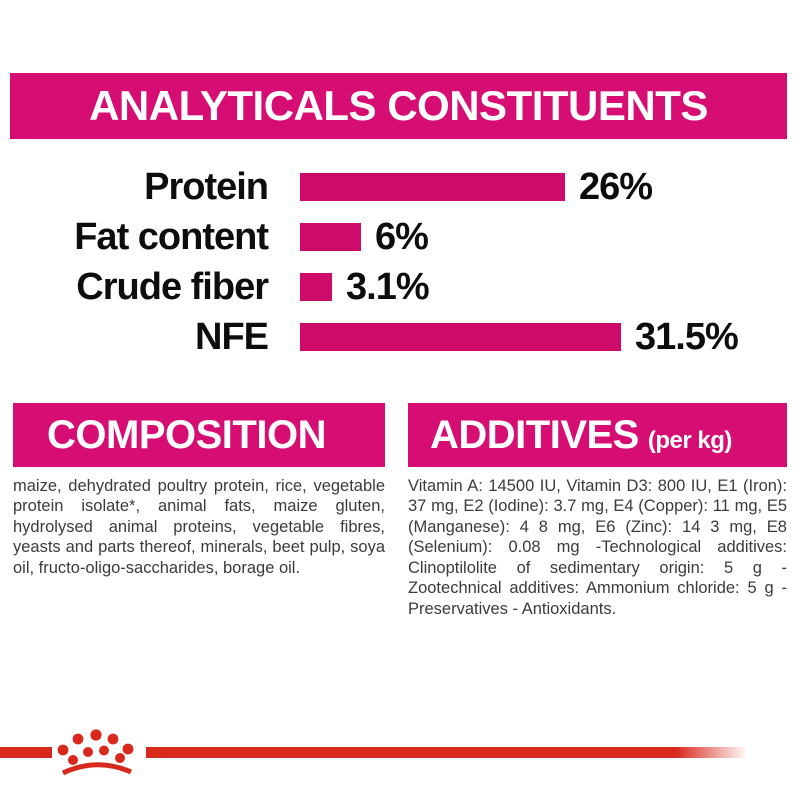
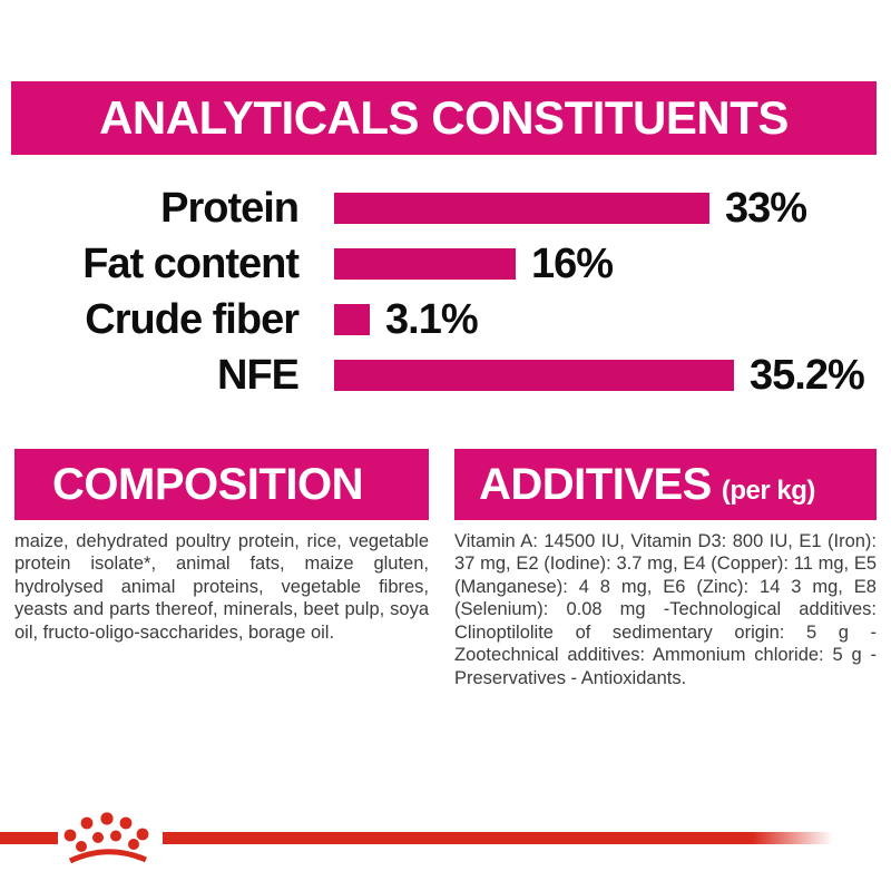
Protein: 26% -> 33%
Fat content: 6% -> 16%
NFE: 31.5% -> 35.2%
